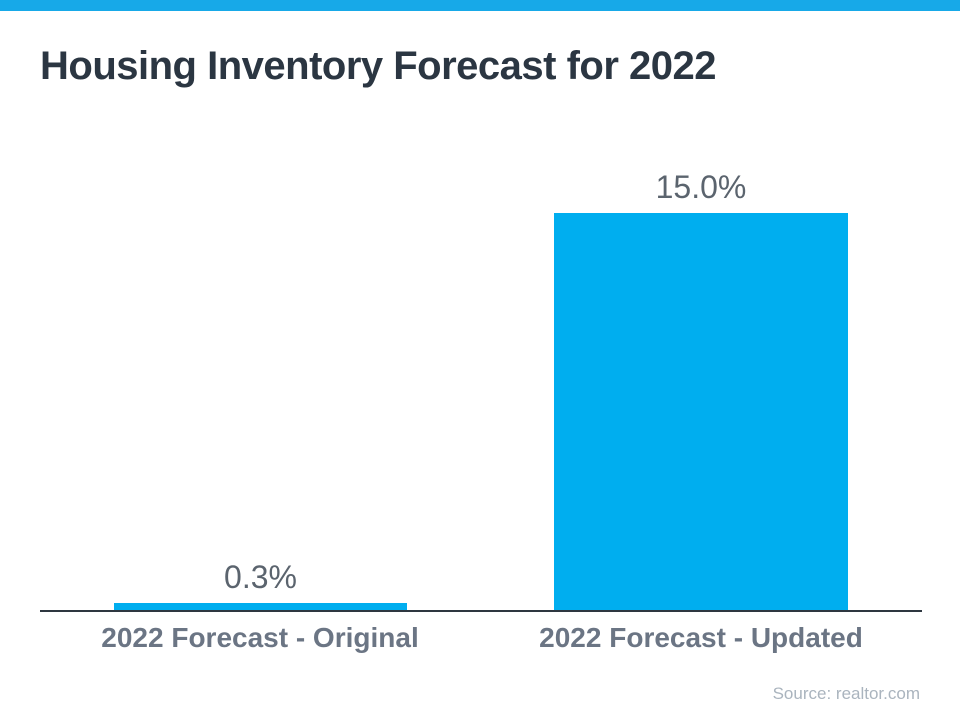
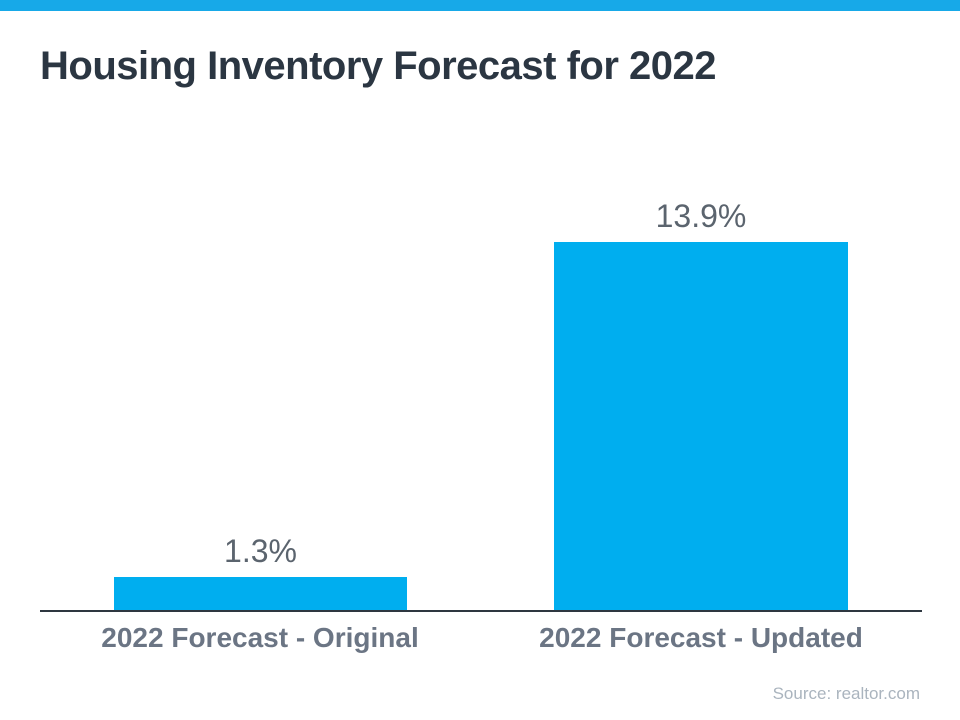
2022 Forecast - Original: 0.3% -> 1.3%
2022 Forecast - Updated: 15.0% -> 13.9%
